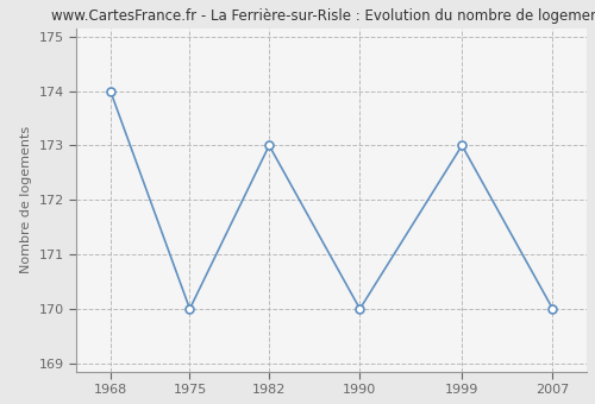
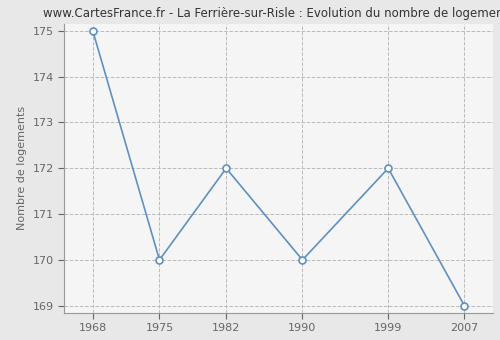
1968: 174 -> 175
1982: 173 -> 172
1999: 173 -> 172
2007: 170 -> 169
